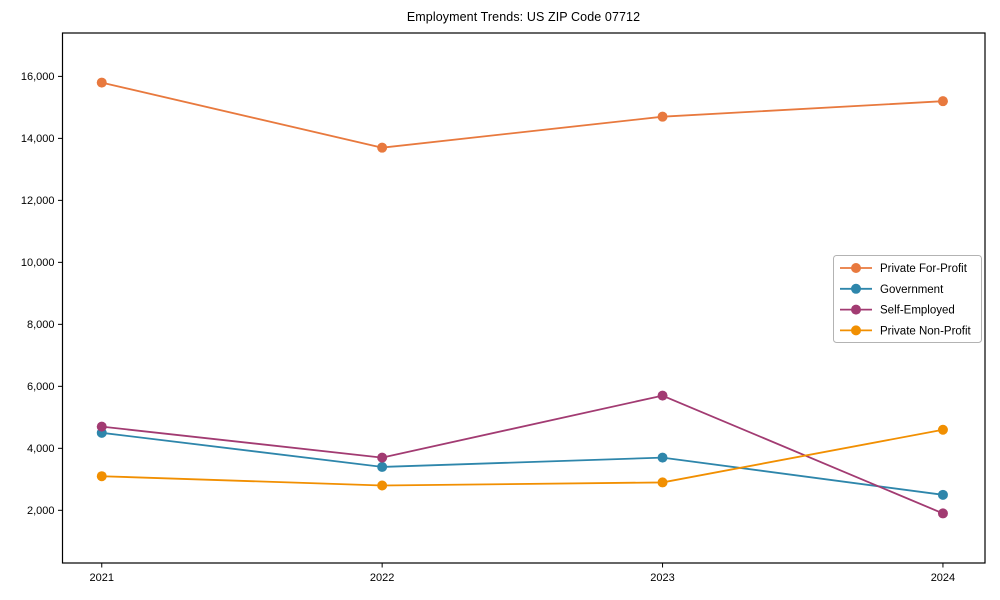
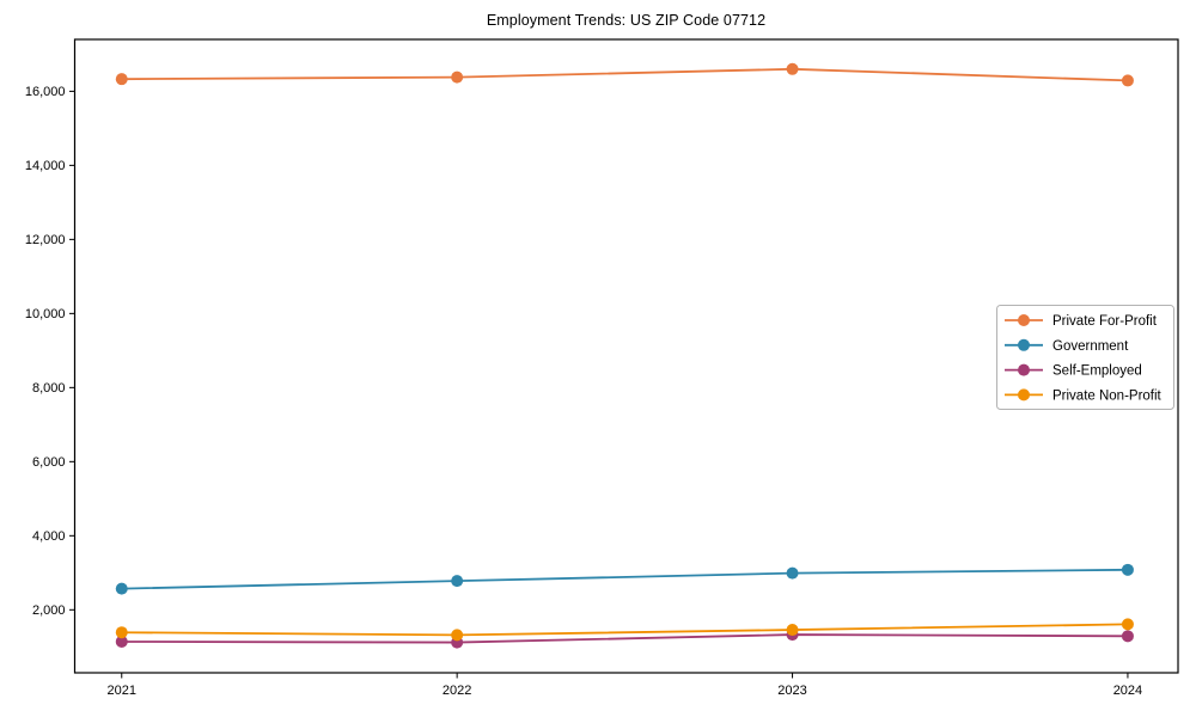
Private For-Profit/2021: 15800 -> 16300
Government/2021: 4500 -> 2600
Self-Employed/2021: 4700 -> 1100
Private Non-Profit/2021: 3100 -> 1400
Private For-Profit/2022: 13700 -> 16400
Government/2022: 3400 -> 2800
Self-Employed/2022: 3700 -> 1100
Private Non-Profit/2022: 2800 -> 1300
Private For-Profit/2023: 14700 -> 16600
Government/2023: 3700 -> 3000
Self-Employed/2023: 5700 -> 1300
Private Non-Profit/2023: 2900 -> 1500
Private For-Profit/2024: 15200 -> 16300
Government/2024: 2500 -> 3100
Self-Employed/2024: 1900 -> 1300
Private Non-Profit/2024: 4600 -> 1600
